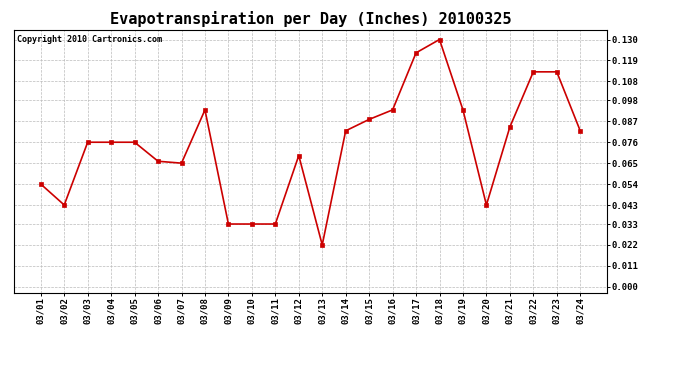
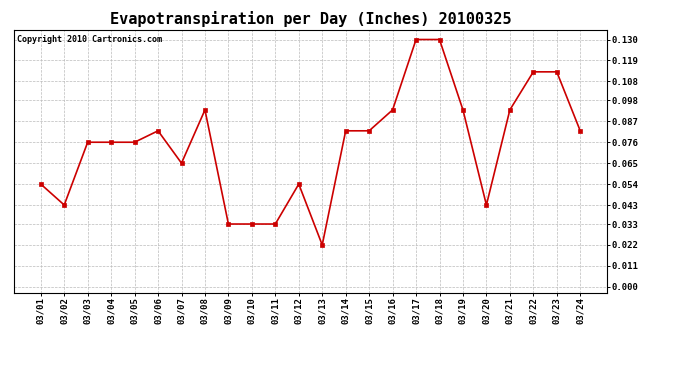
03/06: 0.066 -> 0.082
03/12: 0.069 -> 0.054
03/15: 0.088 -> 0.082
03/17: 0.123 -> 0.130
03/21: 0.084 -> 0.093
